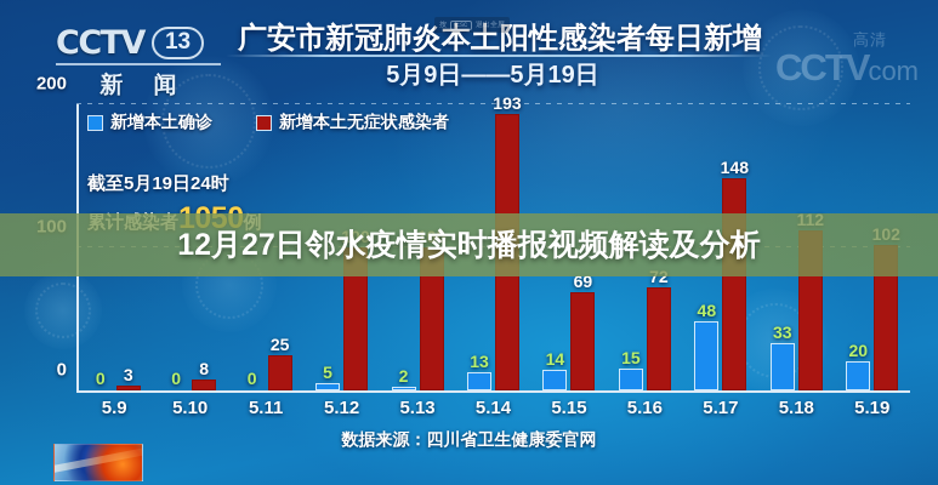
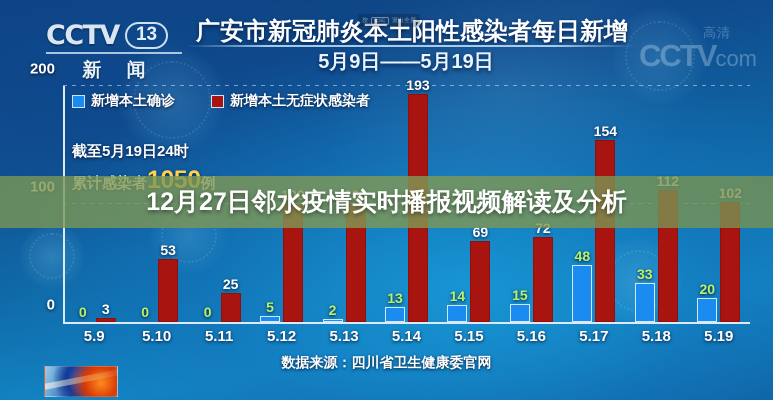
新增本土无症状感染者/5.10: 8 -> 53
新增本土无症状感染者/5.17: 148 -> 154
